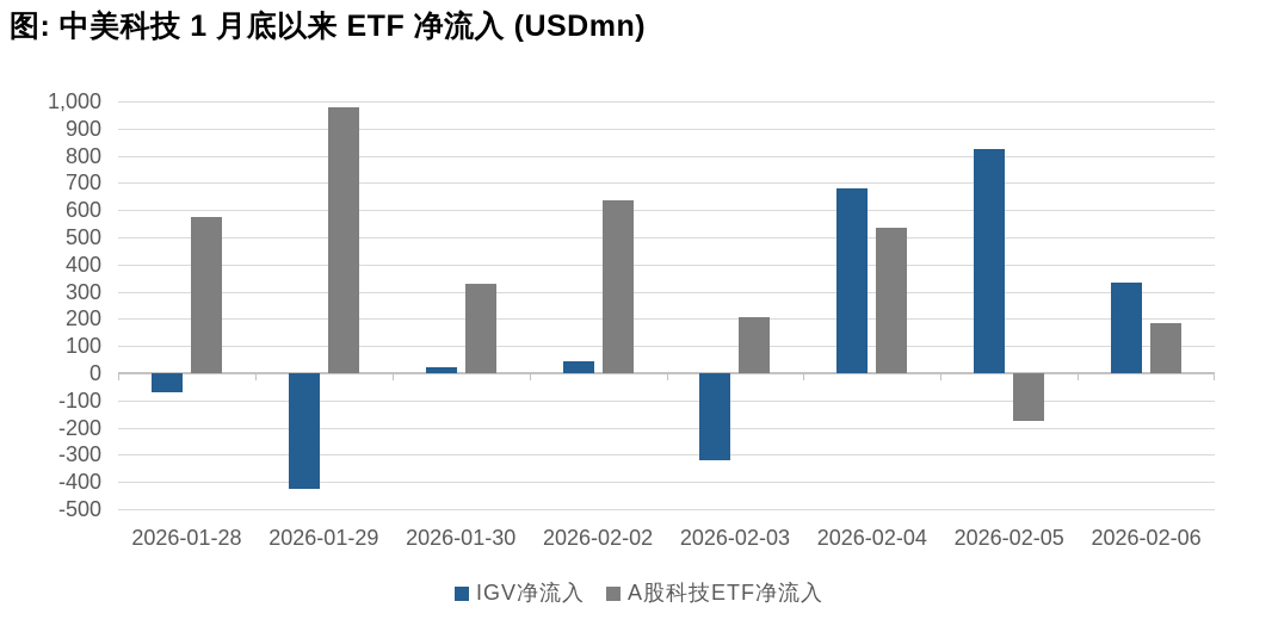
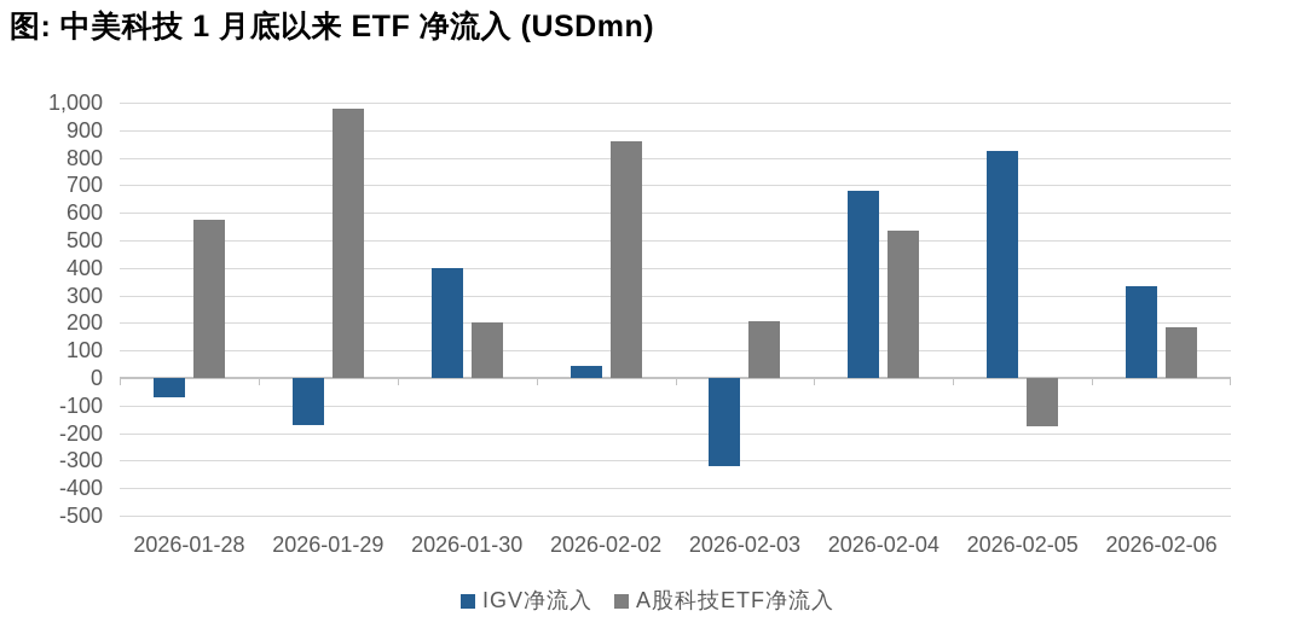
IGV净流入/2026-01-29: -420 -> -170
IGV净流入/2026-01-30: 20 -> 400
A股科技ETF净流入/2026-01-30: 330 -> 200
A股科技ETF净流入/2026-02-02: 640 -> 860
